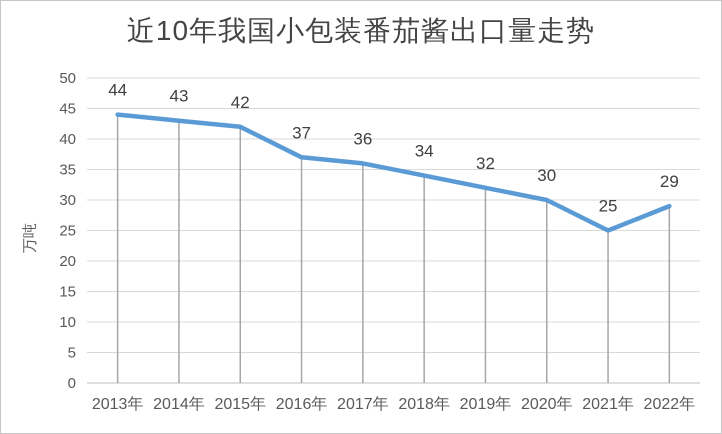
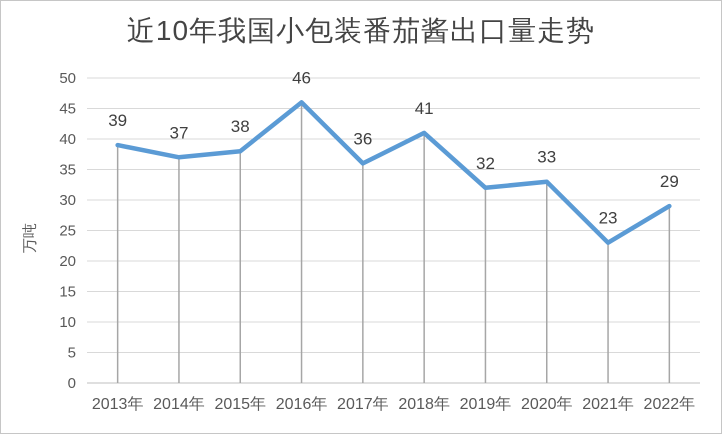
2013年: 44 -> 39
2014年: 43 -> 37
2015年: 42 -> 38
2016年: 37 -> 46
2018年: 34 -> 41
2020年: 30 -> 33
2021年: 25 -> 23
